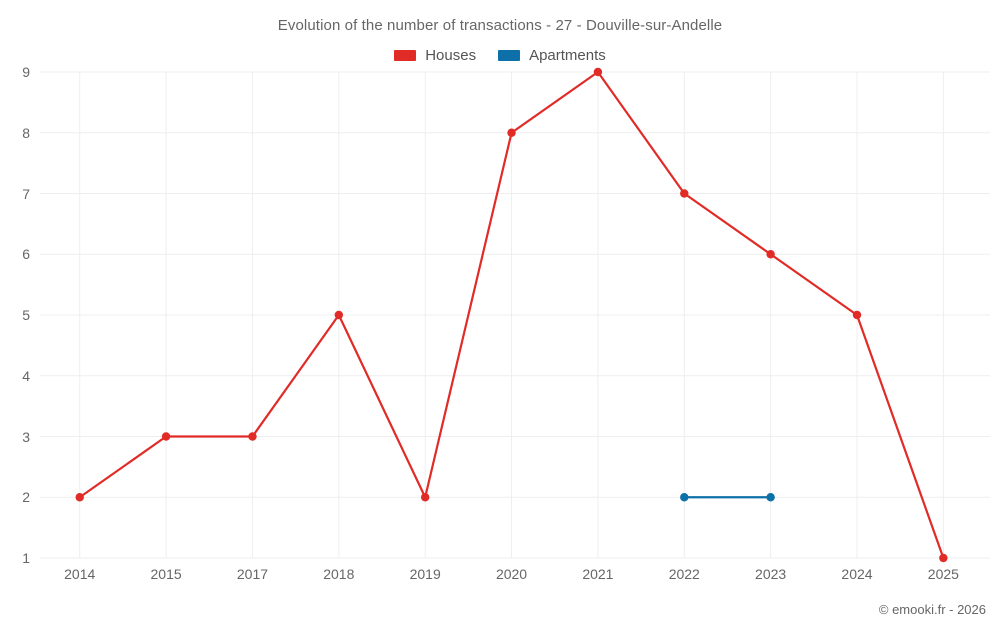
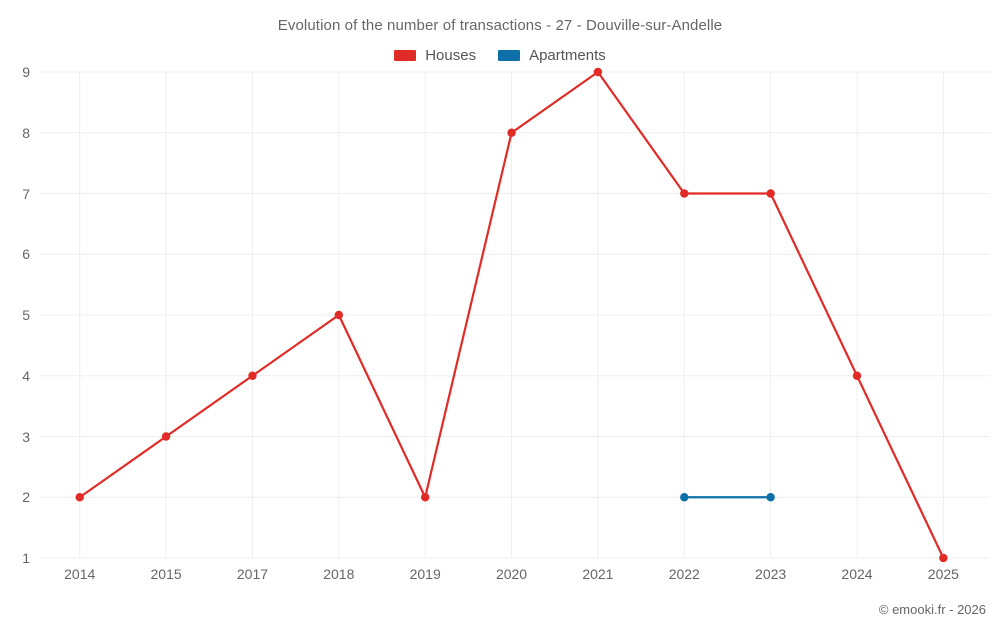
Houses/2017: 3 -> 4
Houses/2023: 6 -> 7
Houses/2024: 5 -> 4
